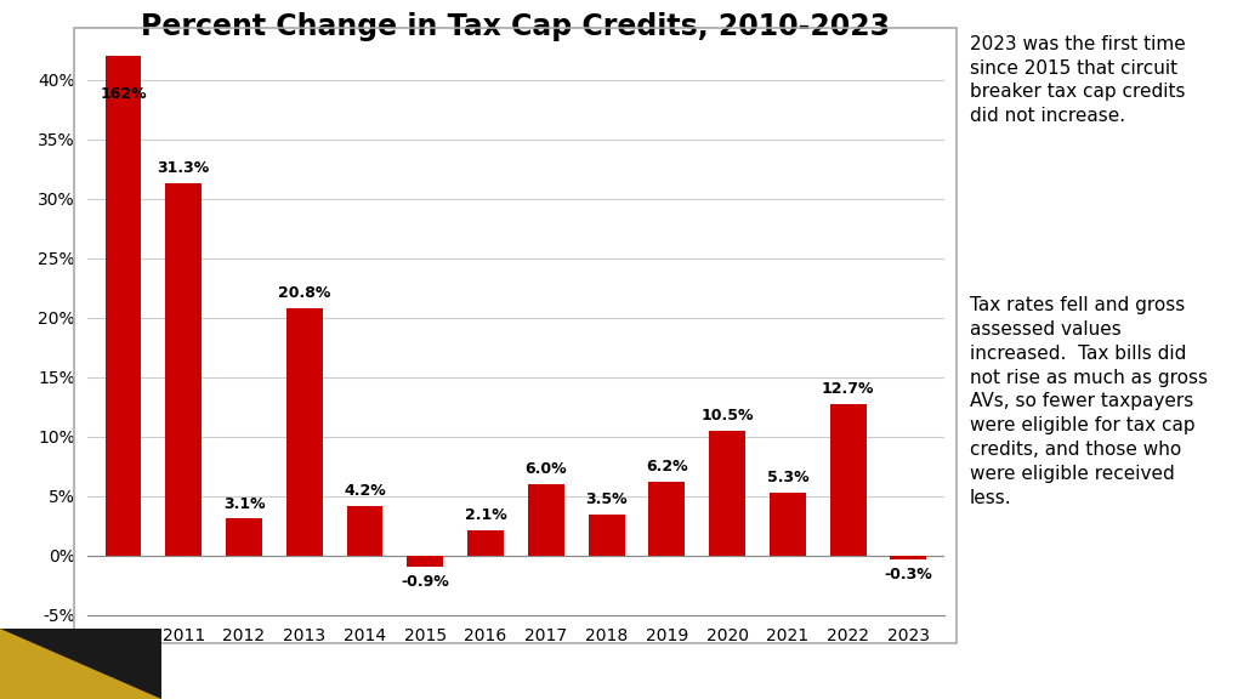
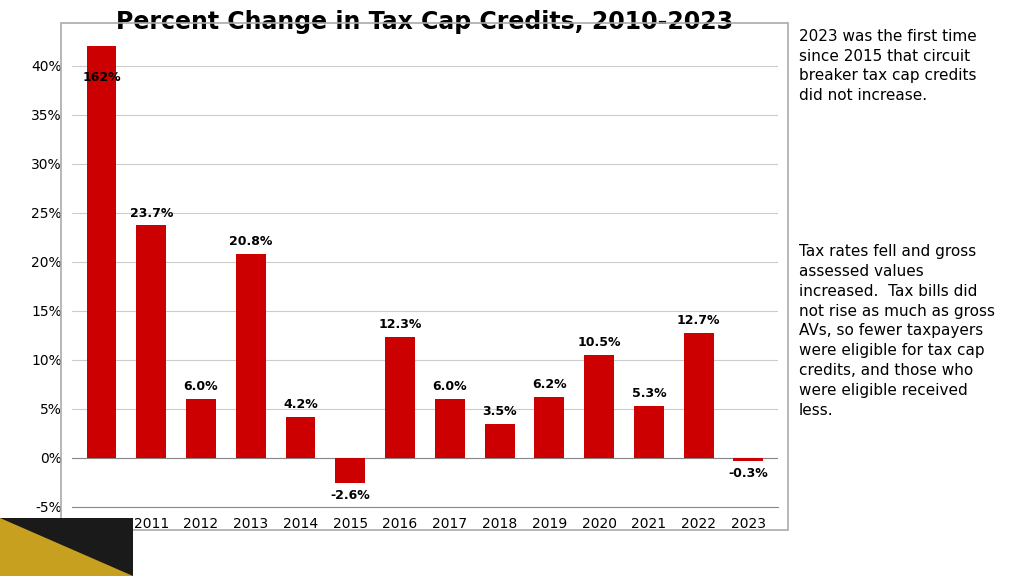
2011: 31.3% -> 23.7%
2012: 3.1% -> 6.0%
2015: -0.9% -> -2.6%
2016: 2.1% -> 12.3%
